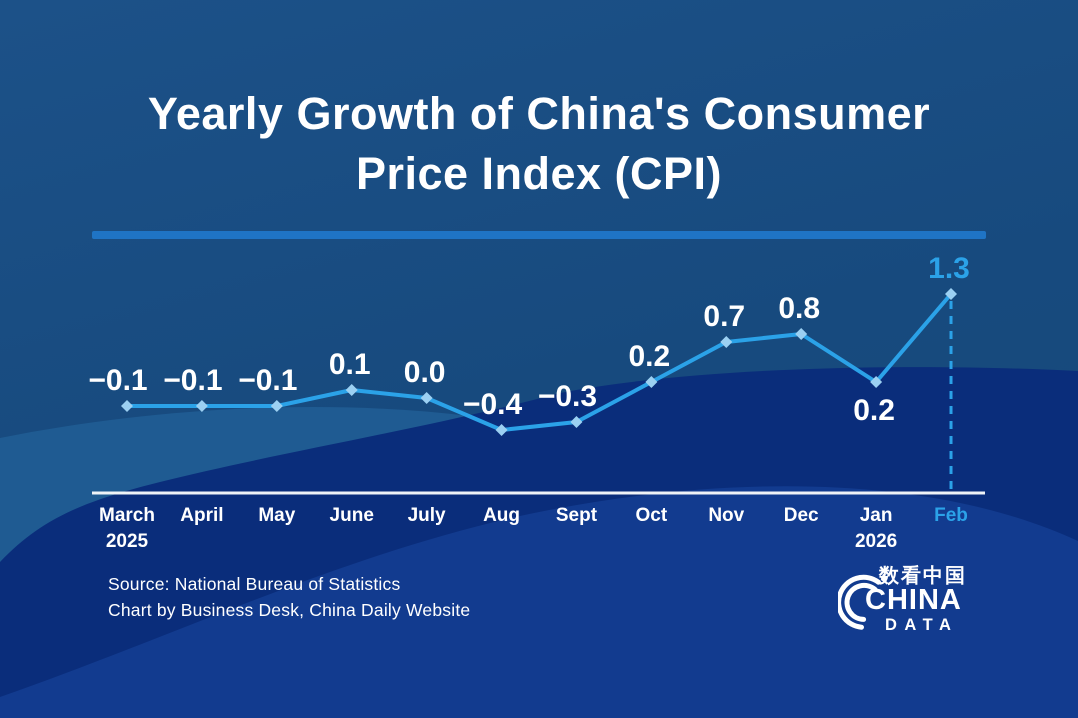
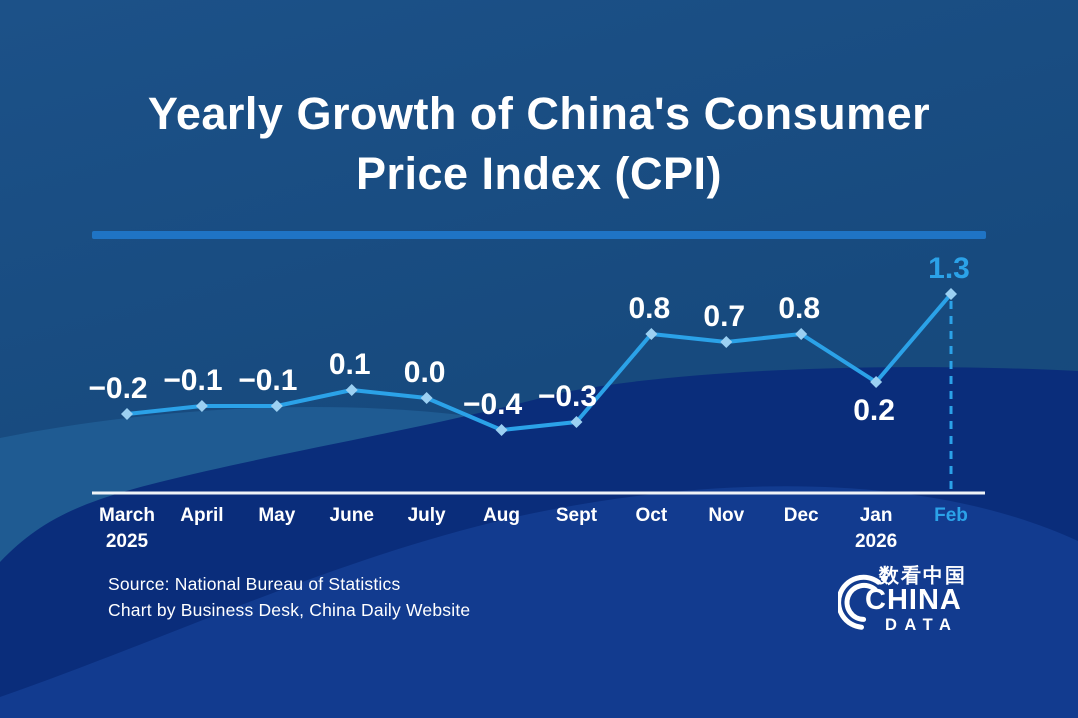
March: −0.1 -> −0.2
Oct: 0.2 -> 0.8
